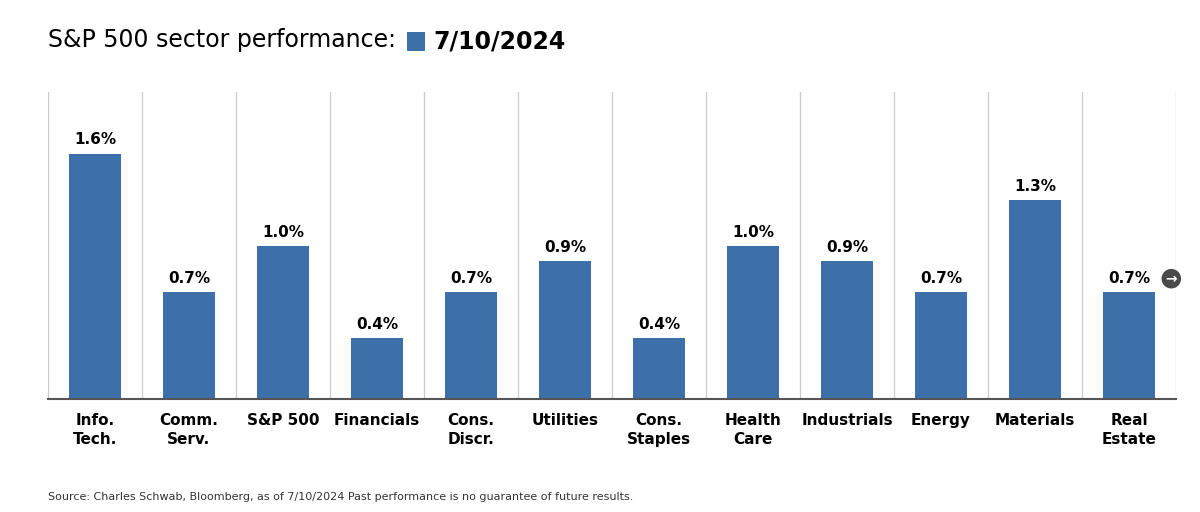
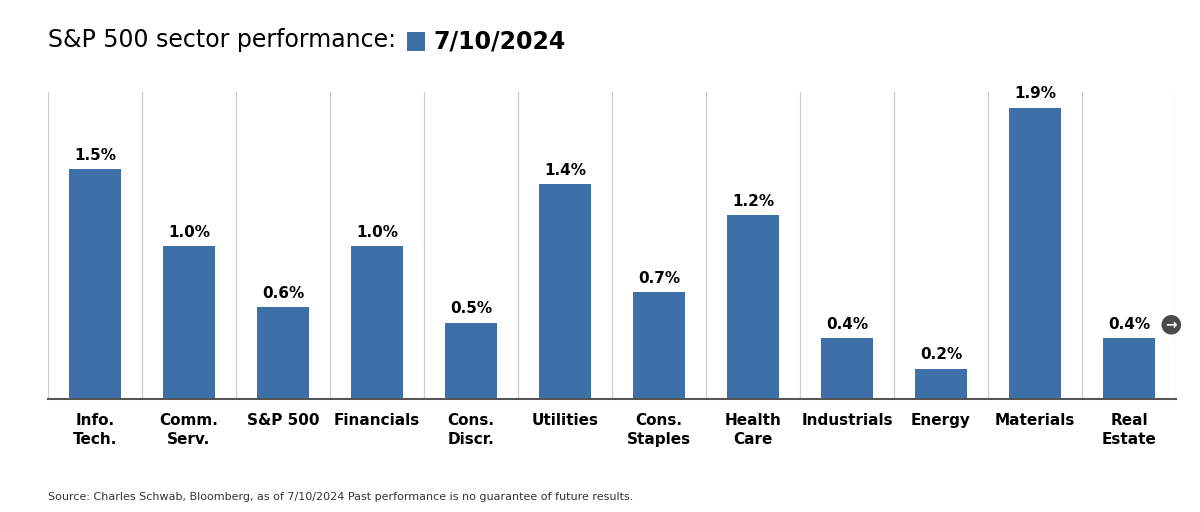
Info. Tech.: 1.6% -> 1.5%
Comm. Serv.: 0.7% -> 1.0%
S&P 500: 1.0% -> 0.6%
Financials: 0.4% -> 1.0%
Cons. Discr.: 0.7% -> 0.5%
Utilities: 0.9% -> 1.4%
Cons. Staples: 0.4% -> 0.7%
Health Care: 1.0% -> 1.2%
Industrials: 0.9% -> 0.4%
Energy: 0.7% -> 0.2%
Materials: 1.3% -> 1.9%
Real Estate: 0.7% -> 0.4%
